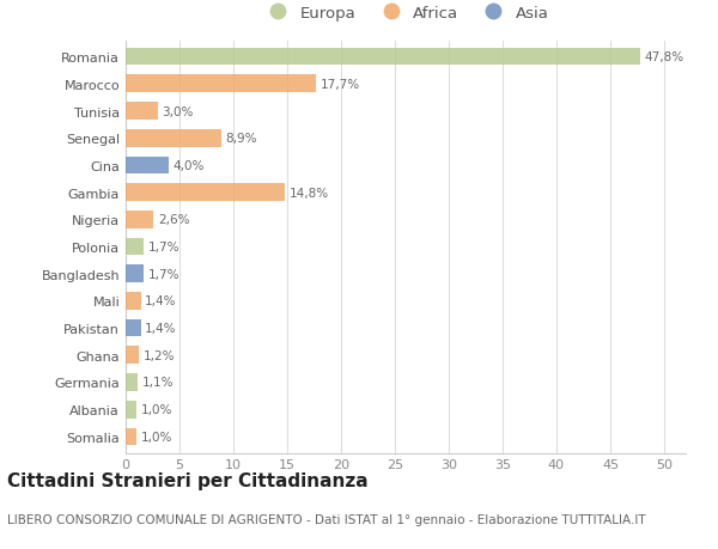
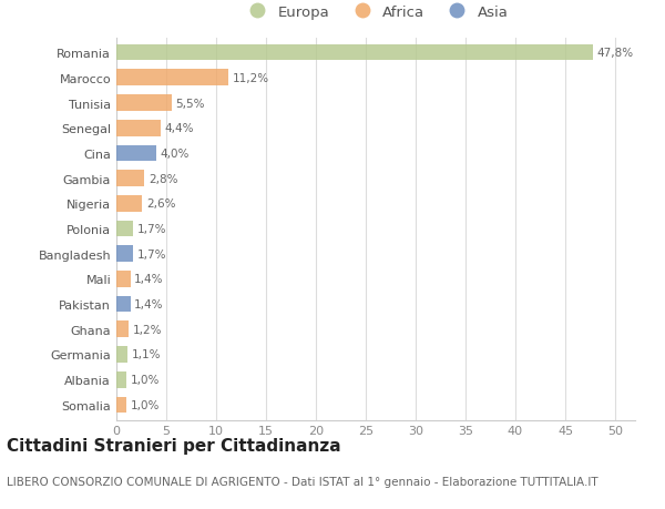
Marocco: 17,7% -> 11,2%
Tunisia: 3,0% -> 5,5%
Senegal: 8,9% -> 4,4%
Gambia: 14,8% -> 2,8%
